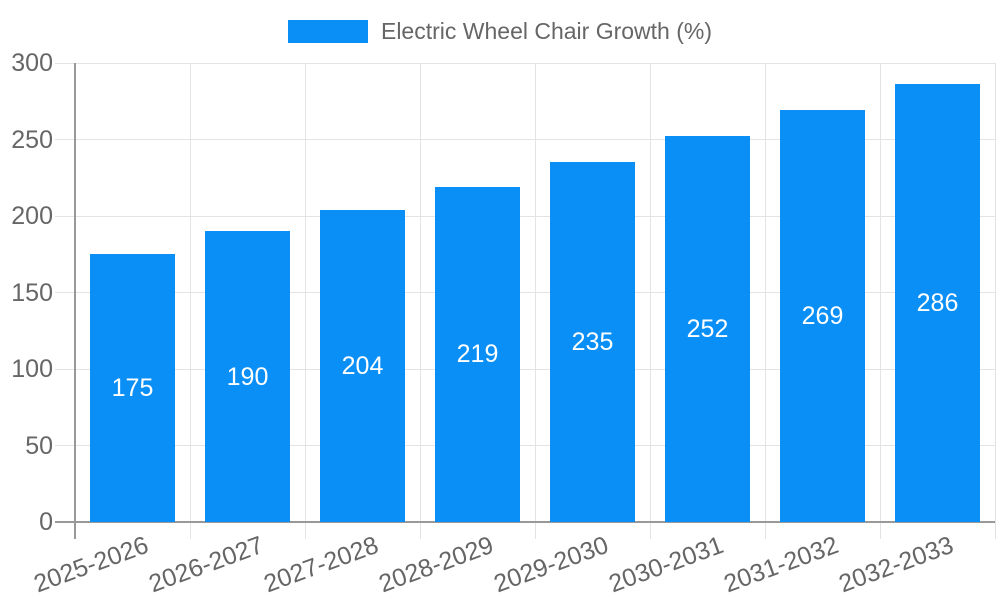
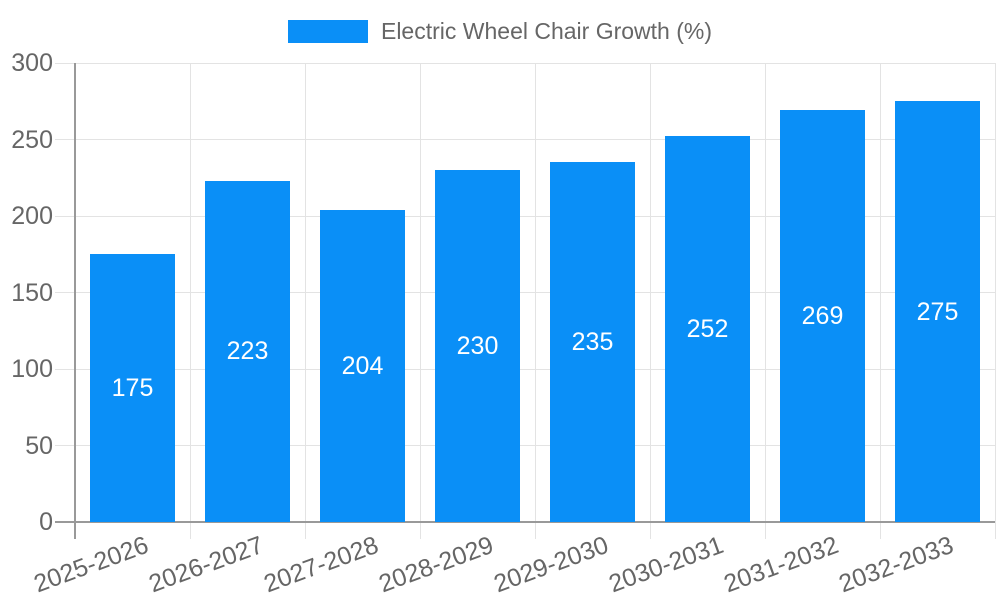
2026-2027: 190 -> 223
2028-2029: 219 -> 230
2032-2033: 286 -> 275
